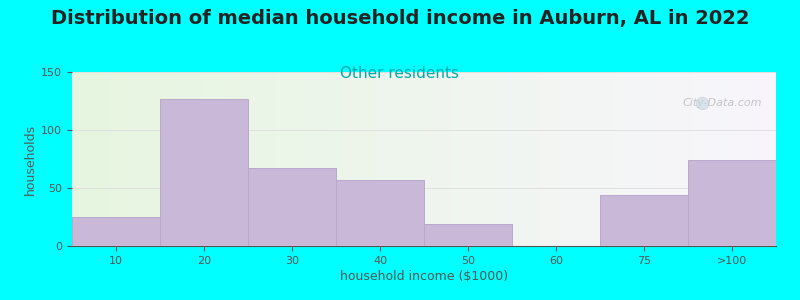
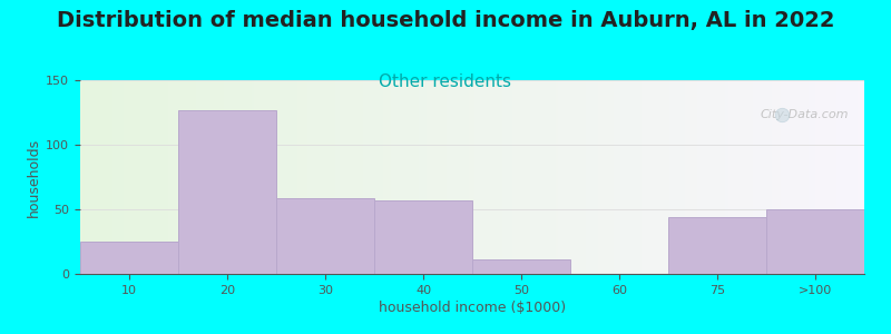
30: 67 -> 59
50: 19 -> 11
>100: 74 -> 50
